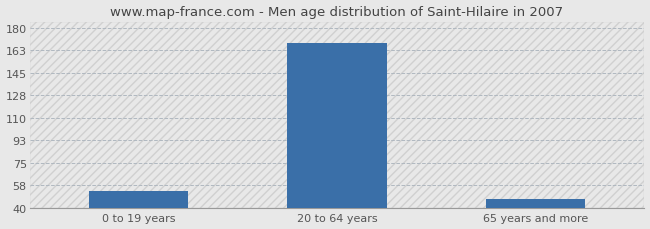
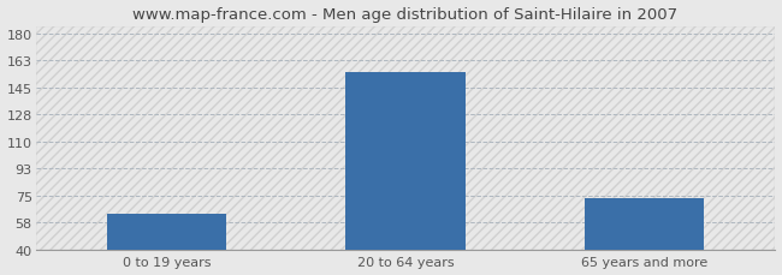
0 to 19 years: 53 -> 63
20 to 64 years: 168 -> 155
65 years and more: 47 -> 73
